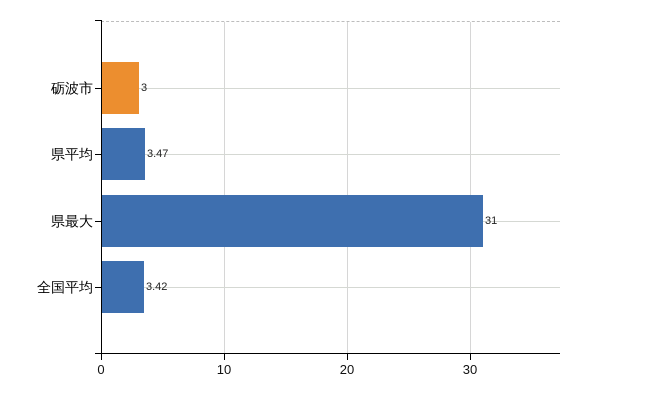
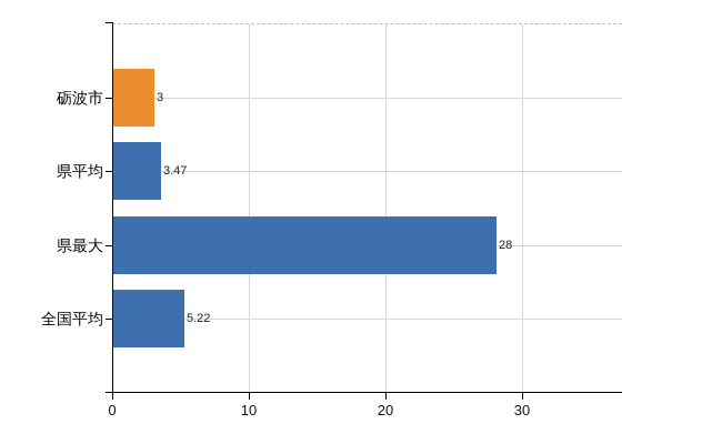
県最大: 31 -> 28
全国平均: 3.42 -> 5.22
